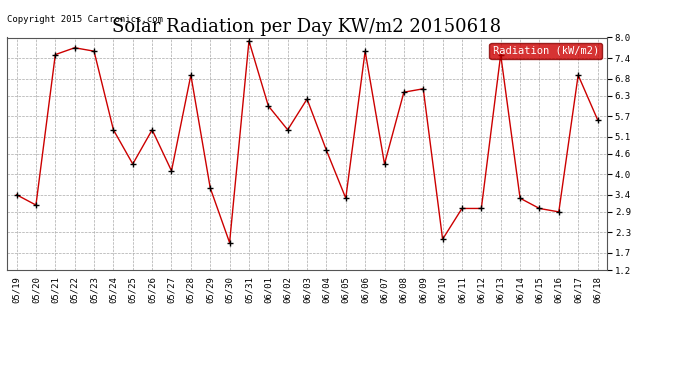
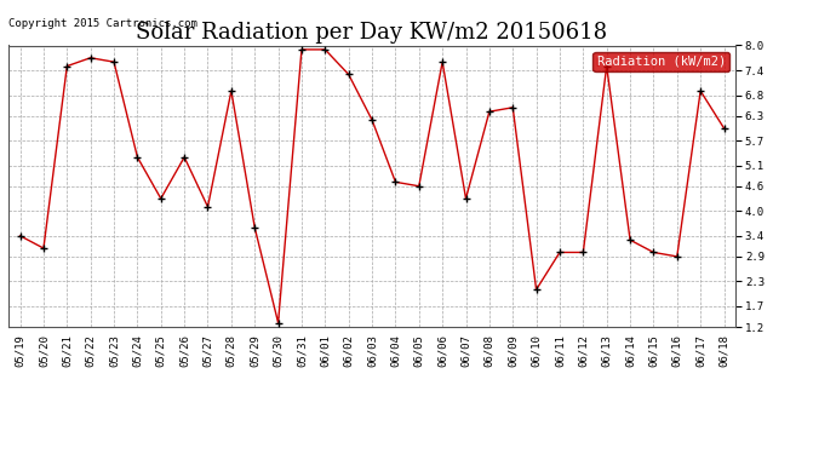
05/30: 2.0 -> 1.3
06/01: 6.0 -> 7.9
06/02: 5.3 -> 7.3
06/05: 3.3 -> 4.6
06/18: 5.6 -> 6.0
